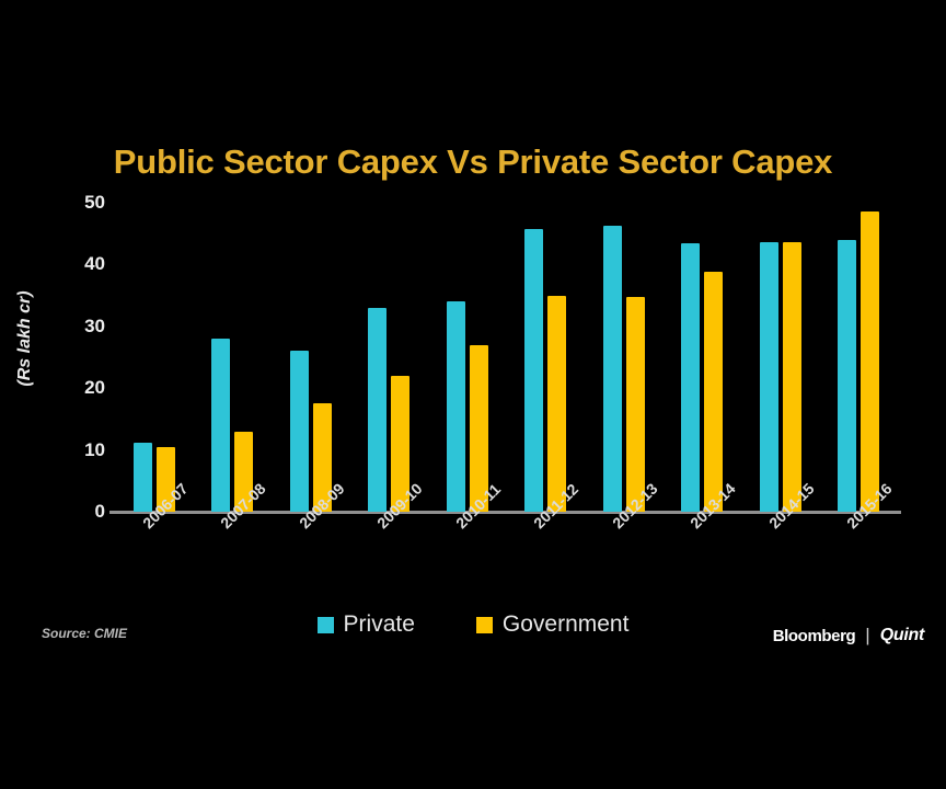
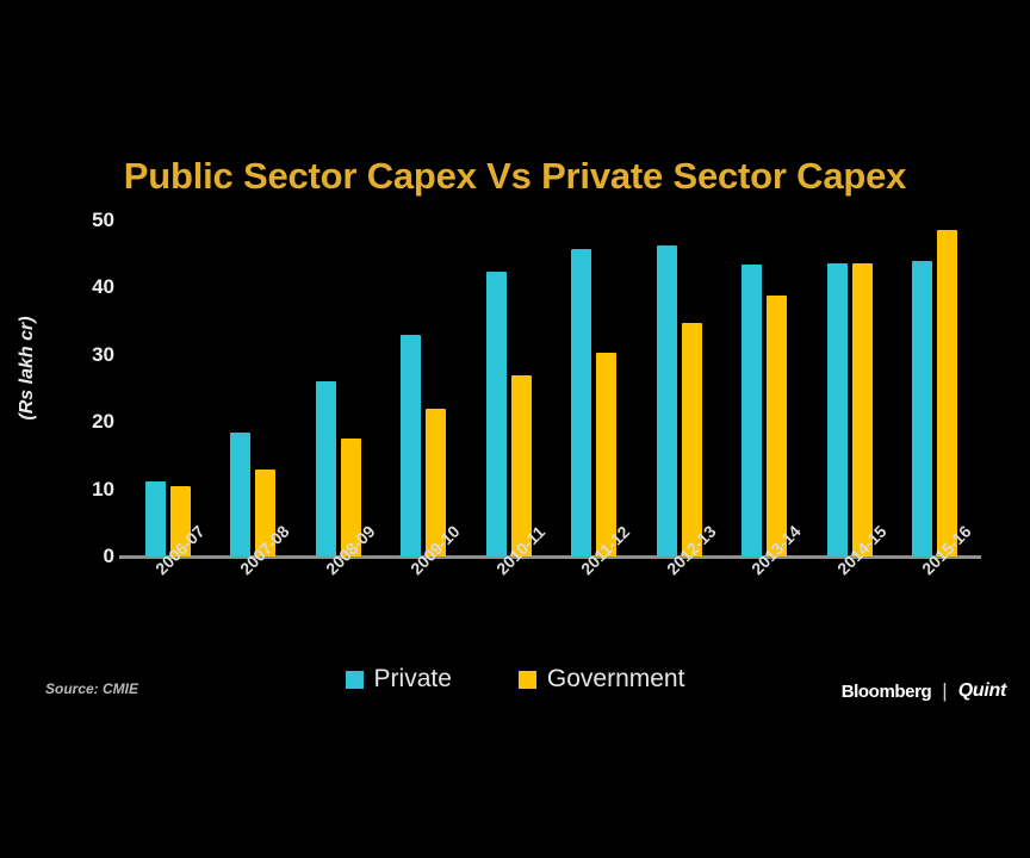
Private/2007-08: 28 -> 18
Private/2010-11: 34 -> 42
Government/2011-12: 35 -> 30
